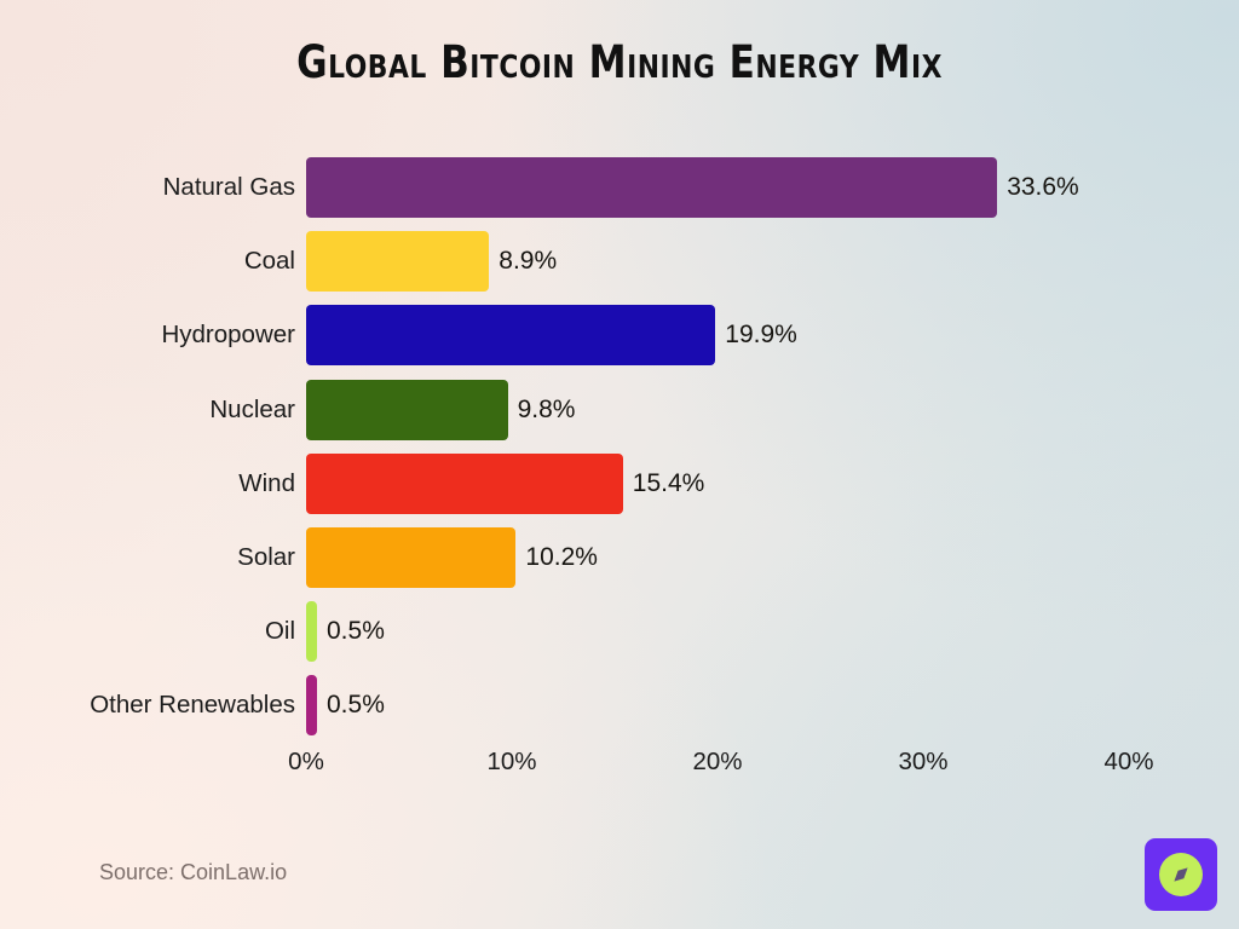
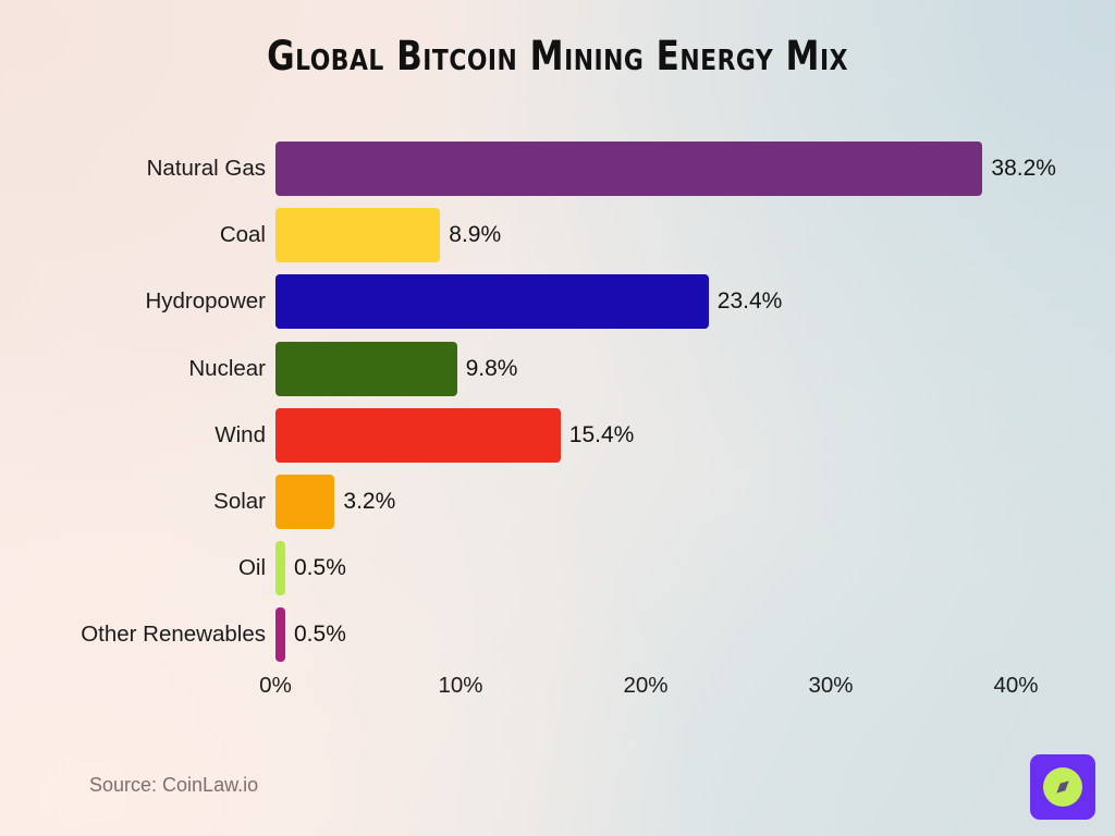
Natural Gas: 33.6% -> 38.2%
Hydropower: 19.9% -> 23.4%
Solar: 10.2% -> 3.2%
